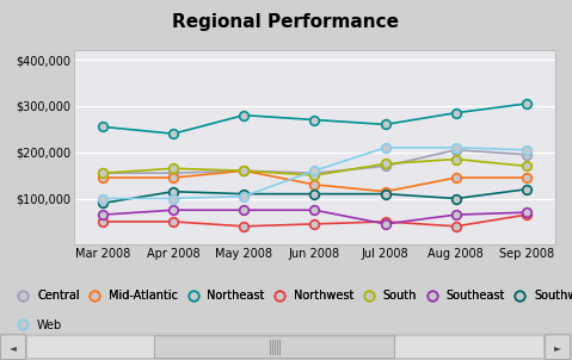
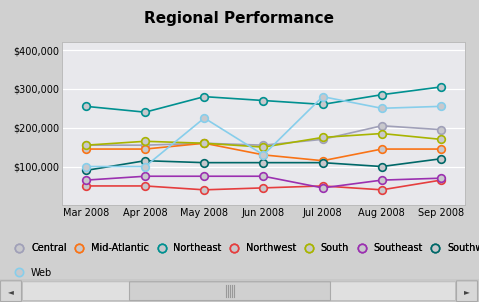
Web/May 2008: $105,000 -> $225,000
Web/Jun 2008: $160,000 -> $130,000
Web/Jul 2008: $210,000 -> $280,000
Web/Aug 2008: $210,000 -> $250,000
Web/Sep 2008: $205,000 -> $255,000
